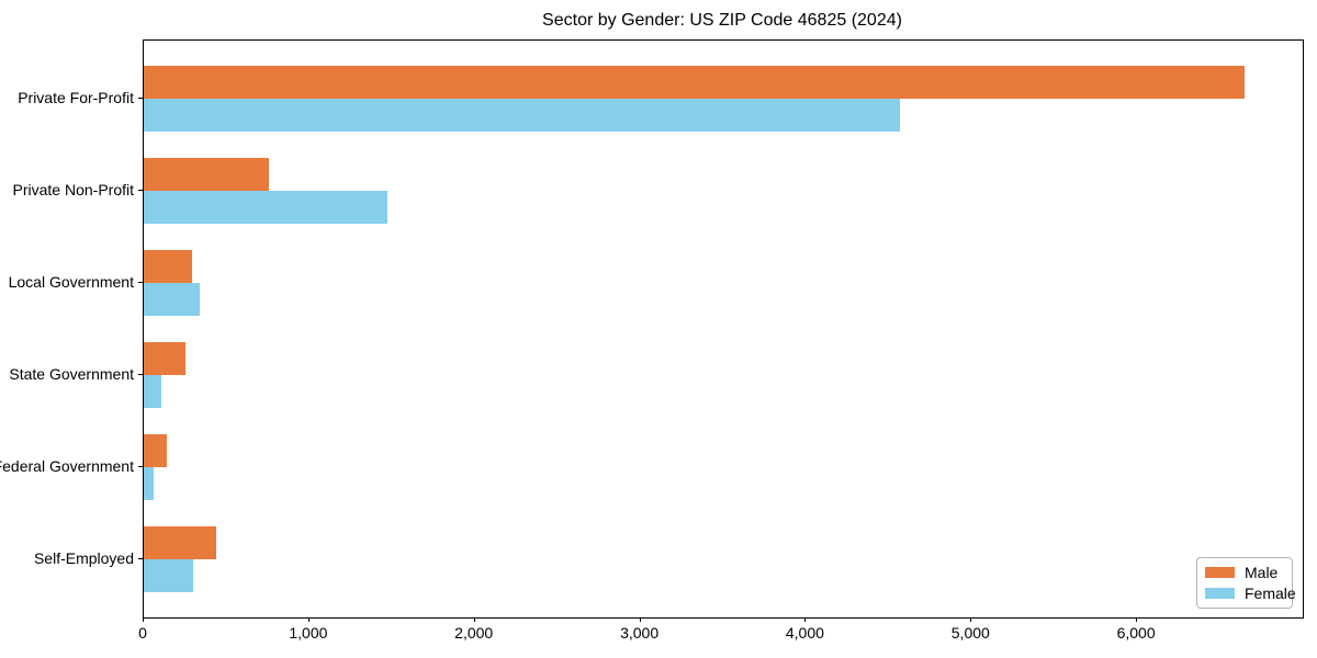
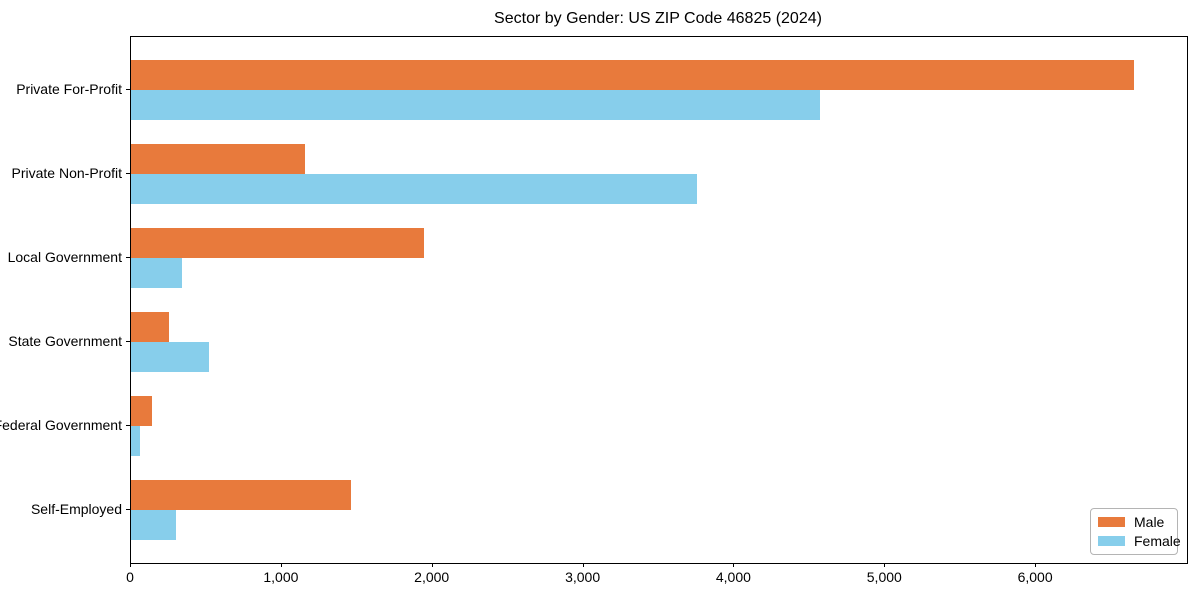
Male/Private Non-Profit: 760 -> 1150
Female/Private Non-Profit: 1470 -> 3750
Male/Local Government: 290 -> 1940
Female/State Government: 100 -> 520
Male/Self-Employed: 440 -> 1460
